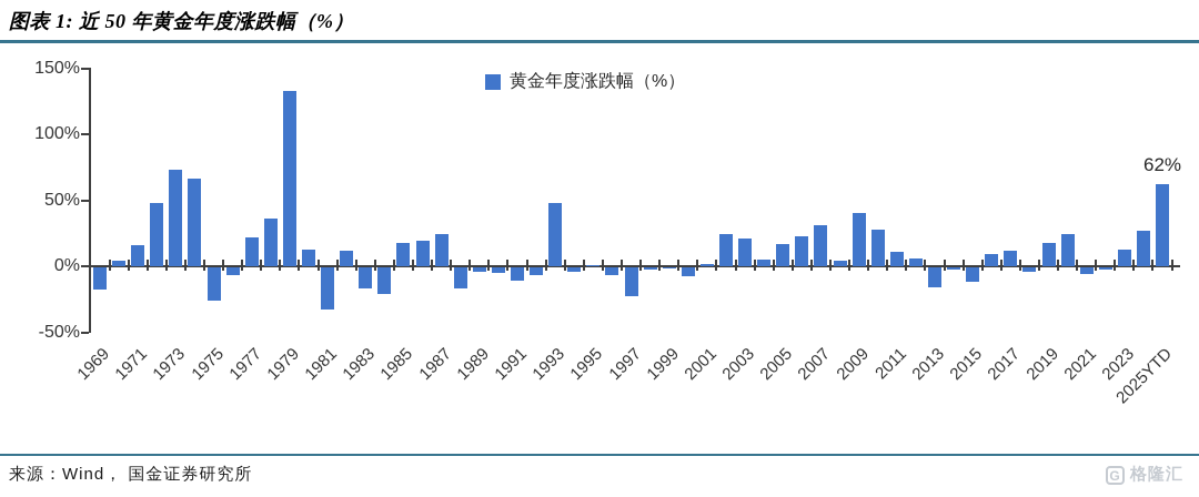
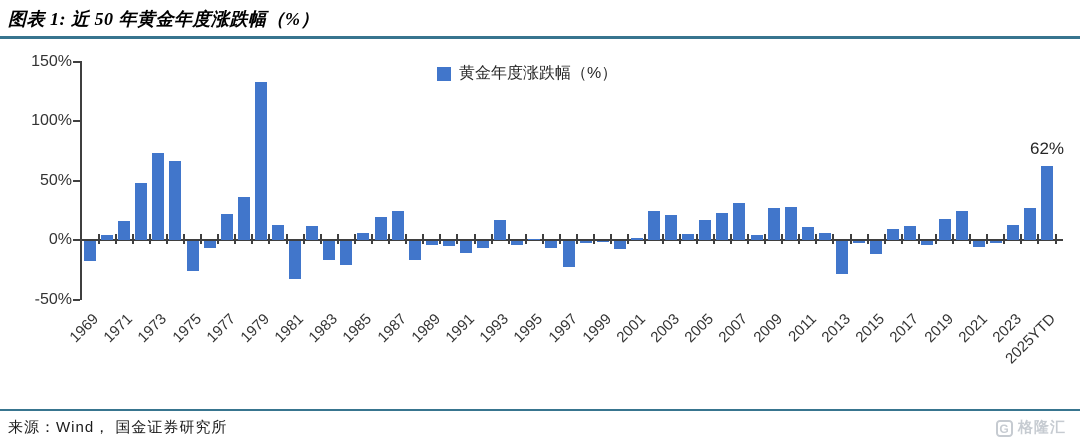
1985: 18% -> 6%
1993: 48% -> 17%
2009: 40% -> 27%
2013: -15% -> -28%
